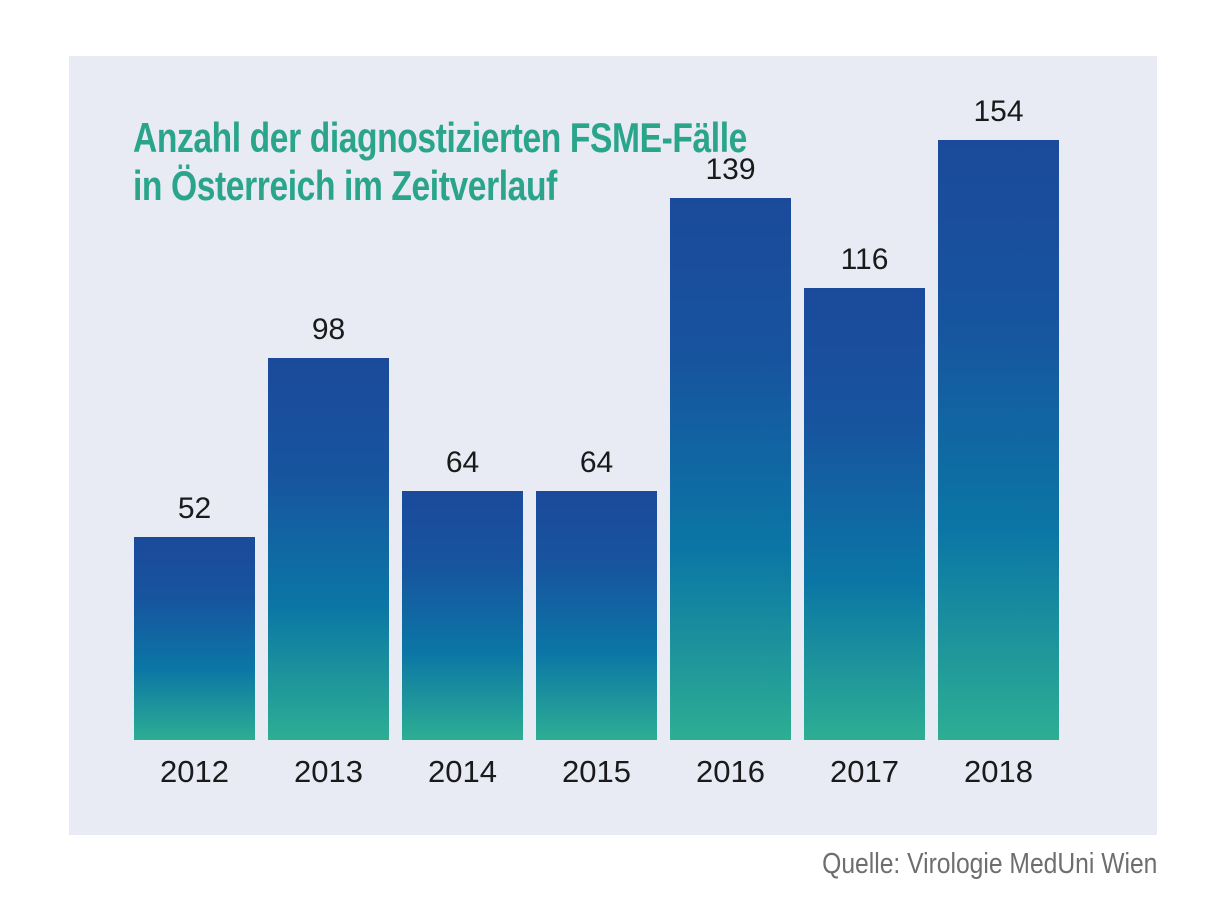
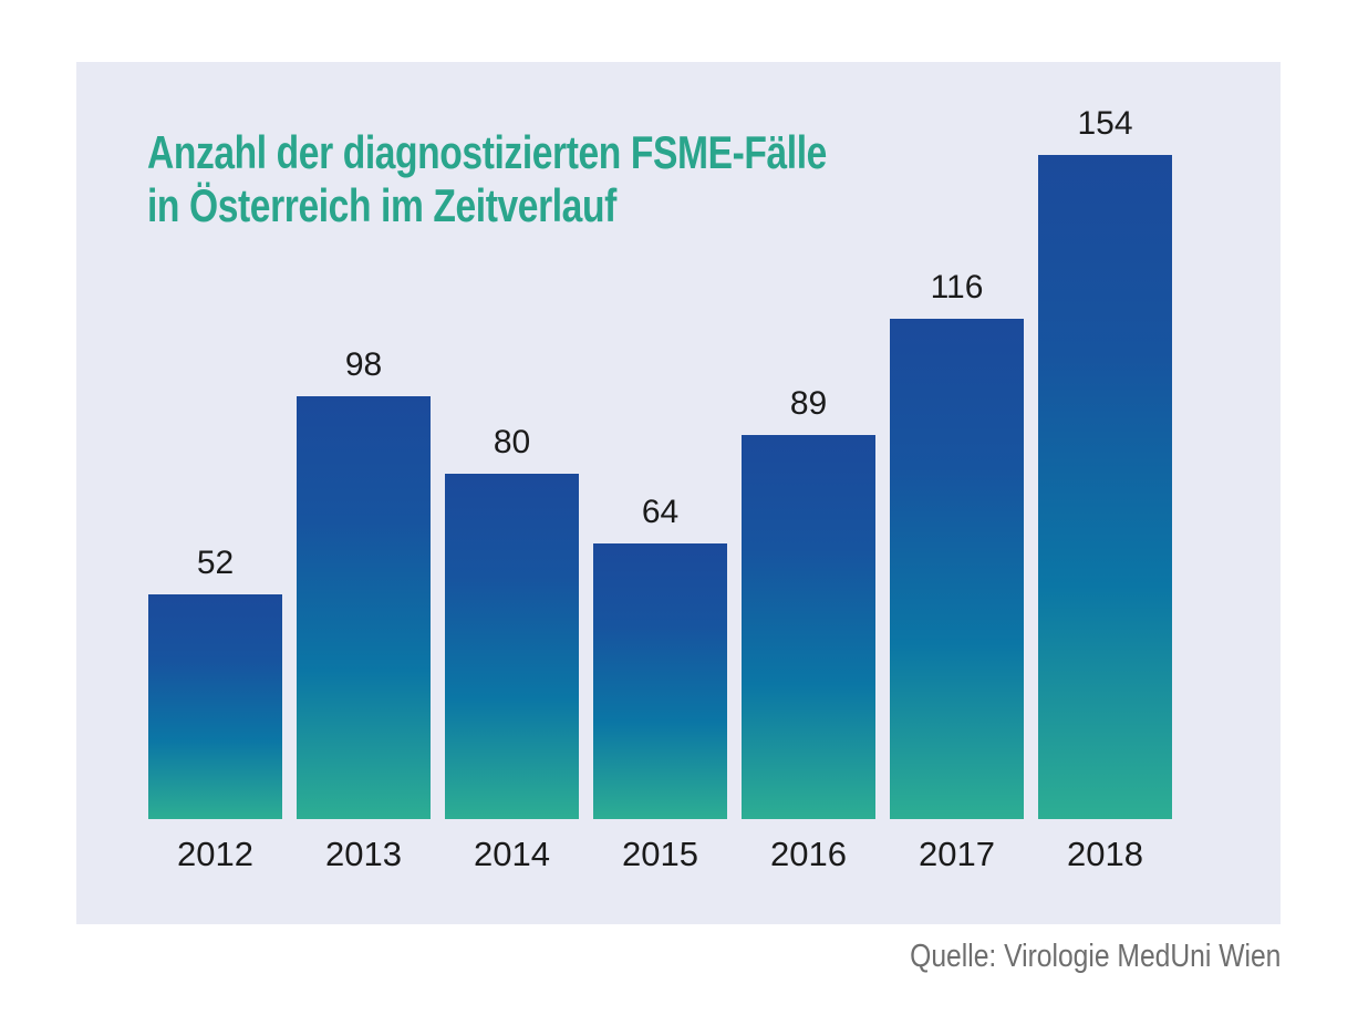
2014: 64 -> 80
2016: 139 -> 89
